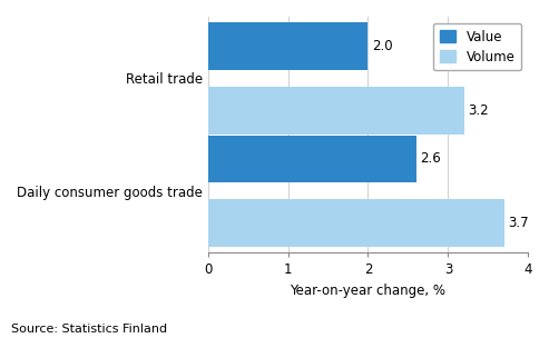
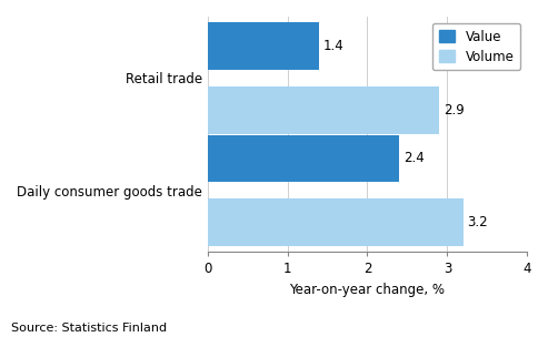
Value/Retail trade: 2.0 -> 1.4
Volume/Retail trade: 3.2 -> 2.9
Value/Daily consumer goods trade: 2.6 -> 2.4
Volume/Daily consumer goods trade: 3.7 -> 3.2
